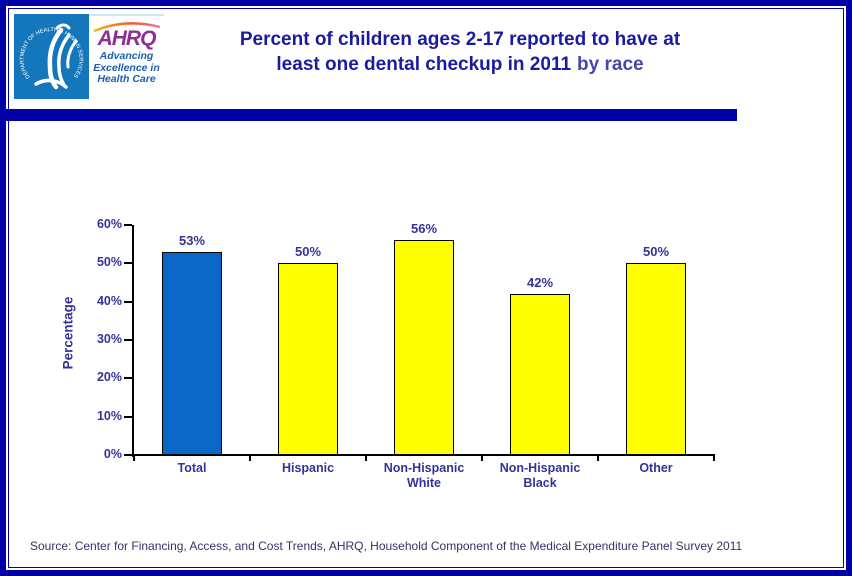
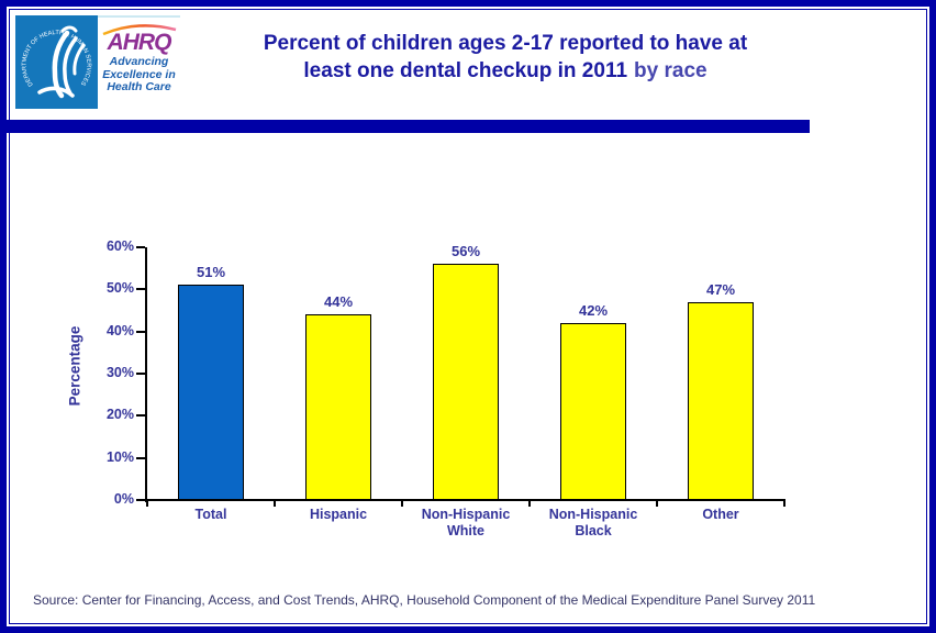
Total: 53% -> 51%
Hispanic: 50% -> 44%
Other: 50% -> 47%
